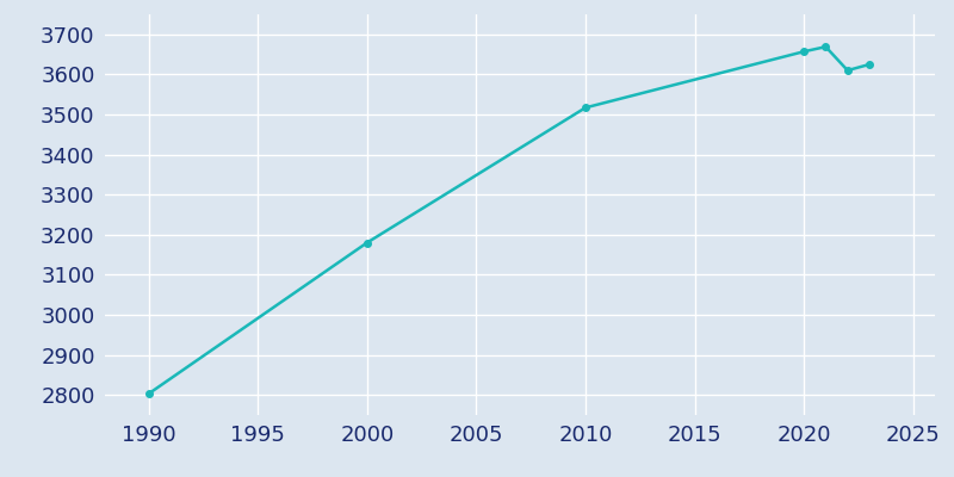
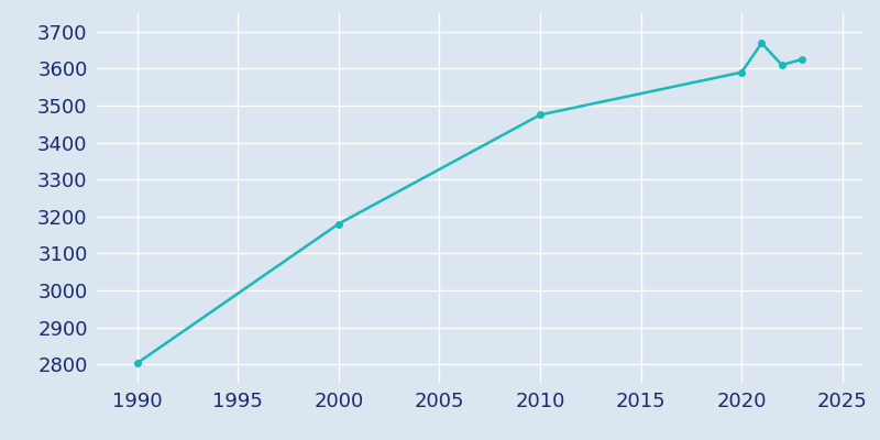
2010: 3517 -> 3475
2020: 3657 -> 3590
